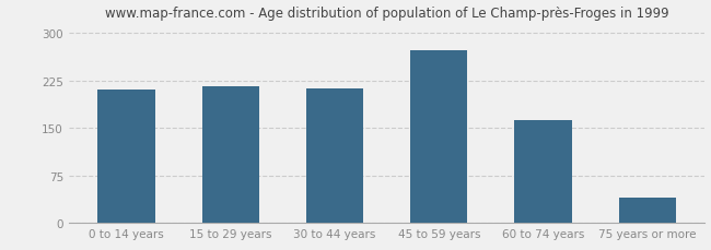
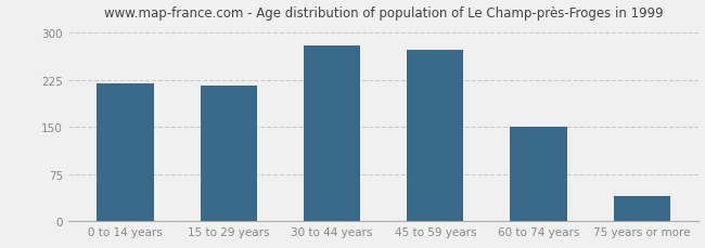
0 to 14 years: 210 -> 220
30 to 44 years: 212 -> 280
60 to 74 years: 162 -> 150
